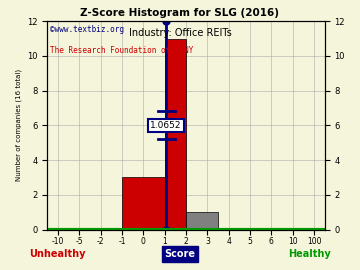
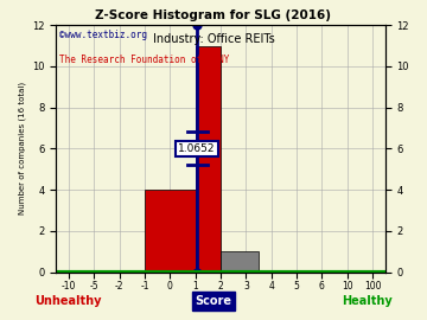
0: 3 -> 4
